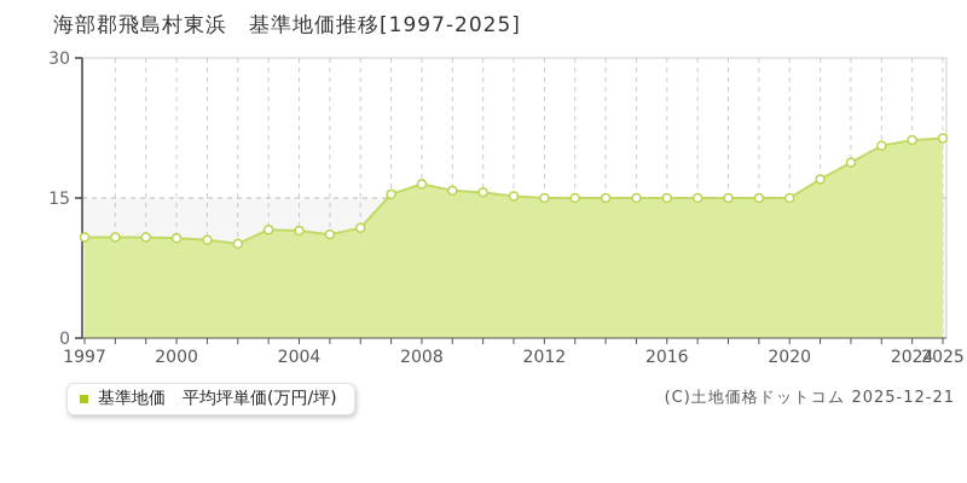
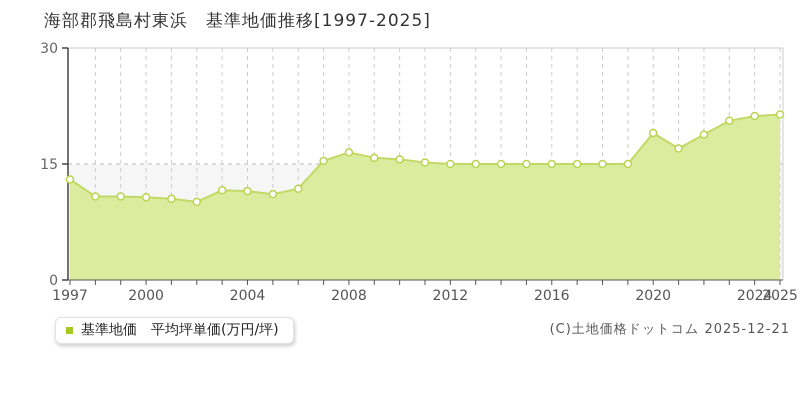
1997: 11 -> 13
2020: 15 -> 19
